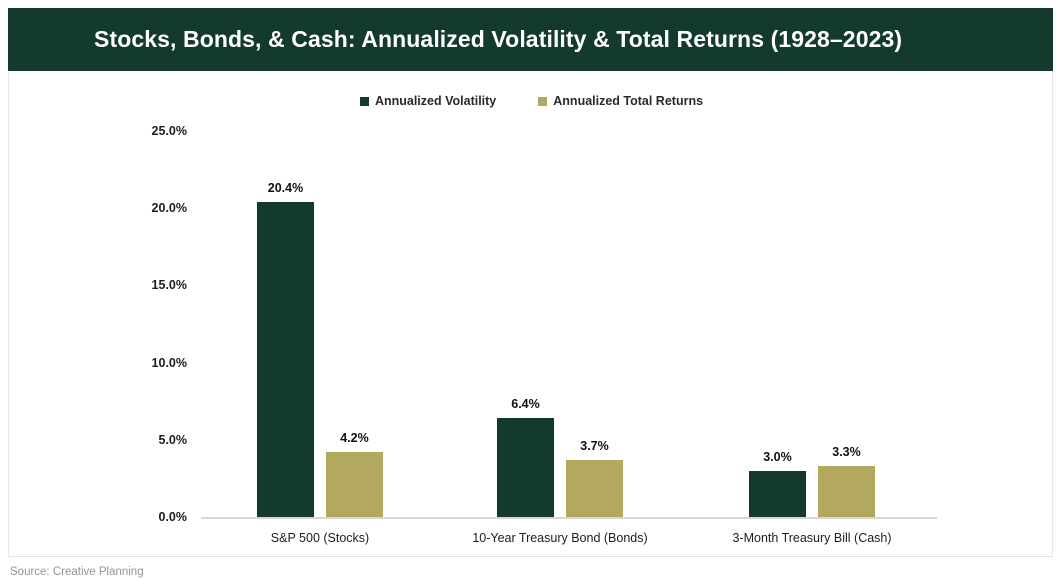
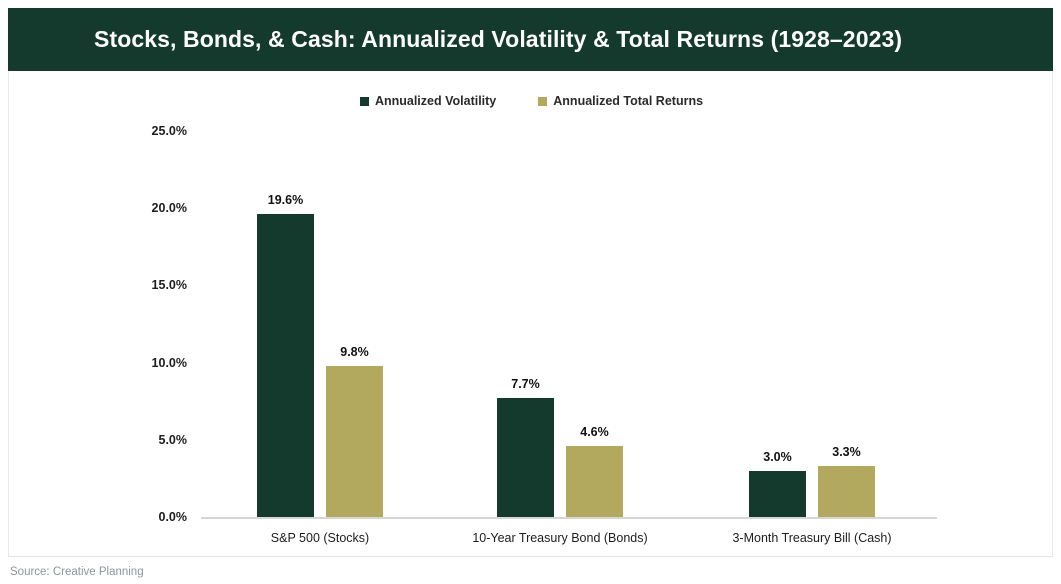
Annualized Volatility/S&P 500 (Stocks): 20.4% -> 19.6%
Annualized Total Returns/S&P 500 (Stocks): 4.2% -> 9.8%
Annualized Volatility/10-Year Treasury Bond (Bonds): 6.4% -> 7.7%
Annualized Total Returns/10-Year Treasury Bond (Bonds): 3.7% -> 4.6%
